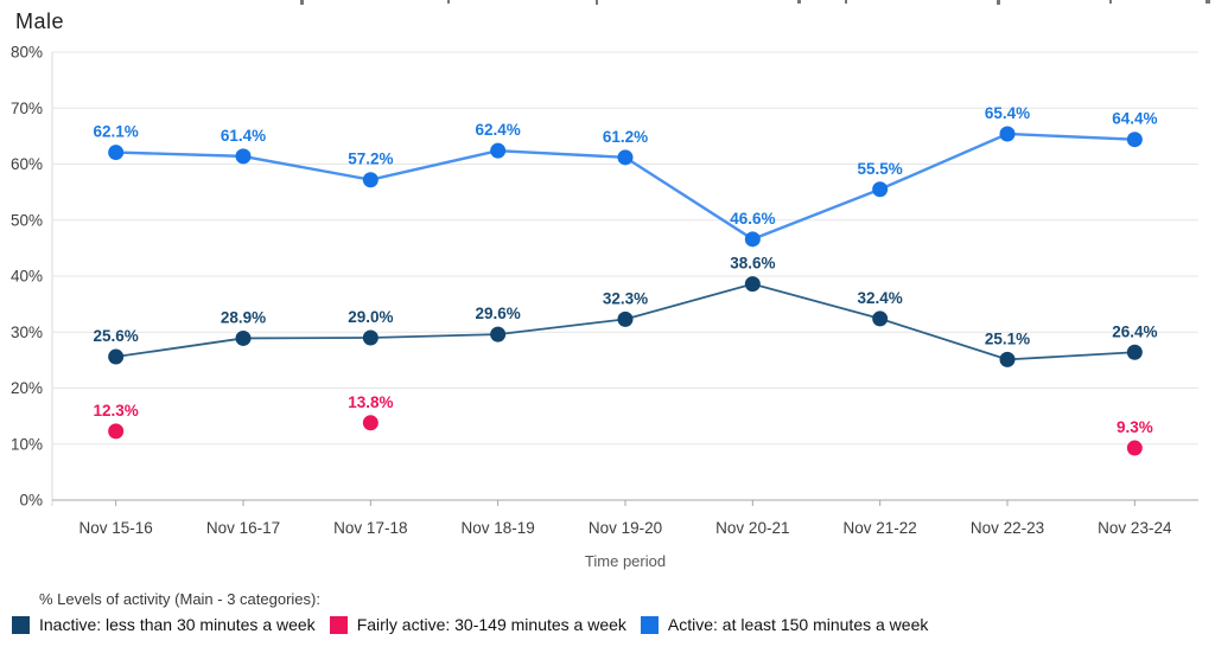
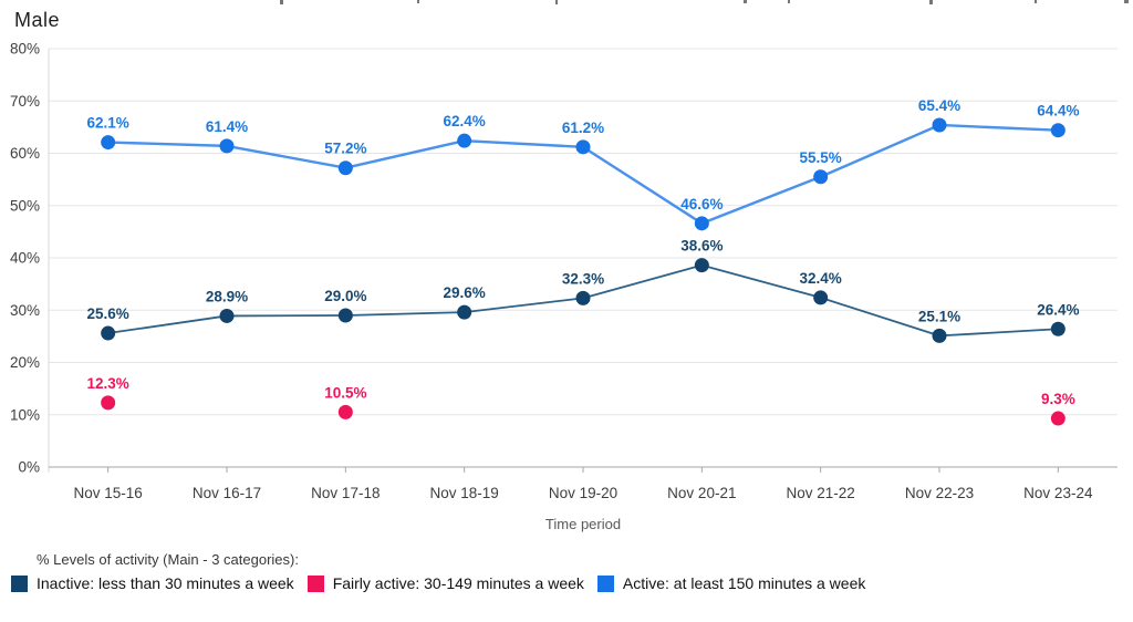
Fairly active: 30-149 minutes a week/Nov 17-18: 13.8% -> 10.5%
